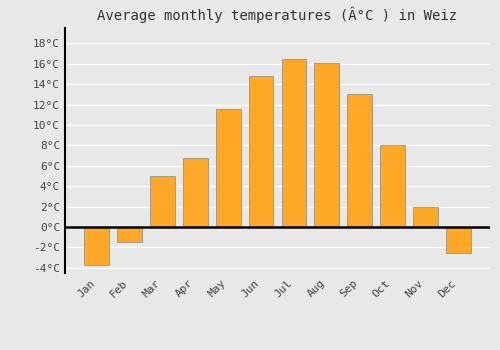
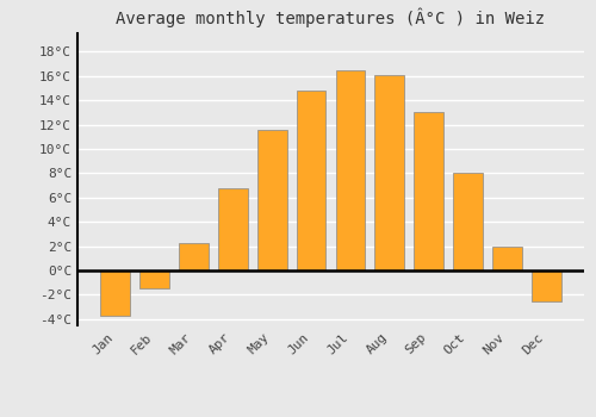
Mar: 5.0°C -> 2.3°C
